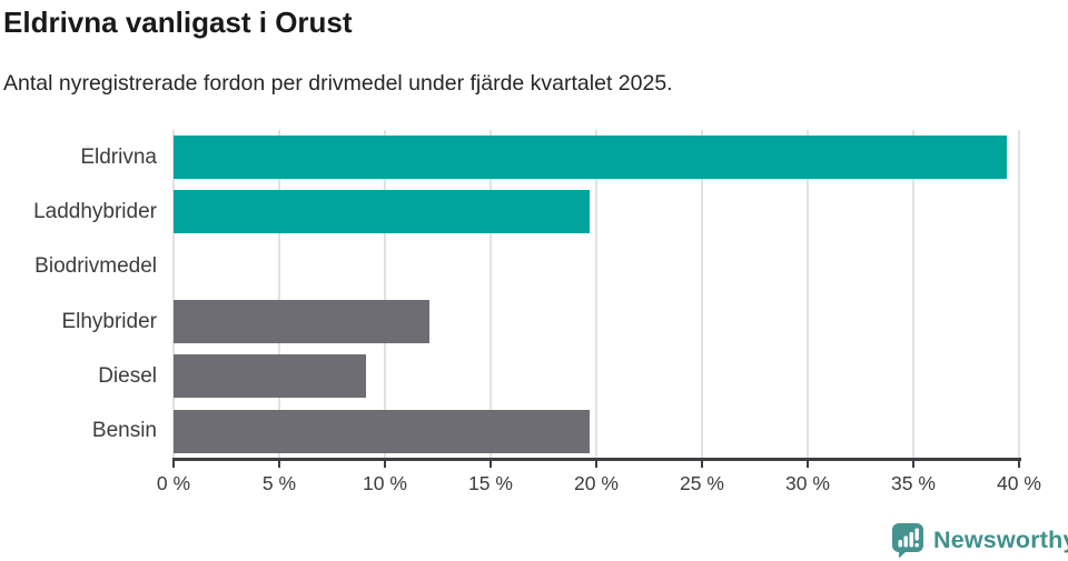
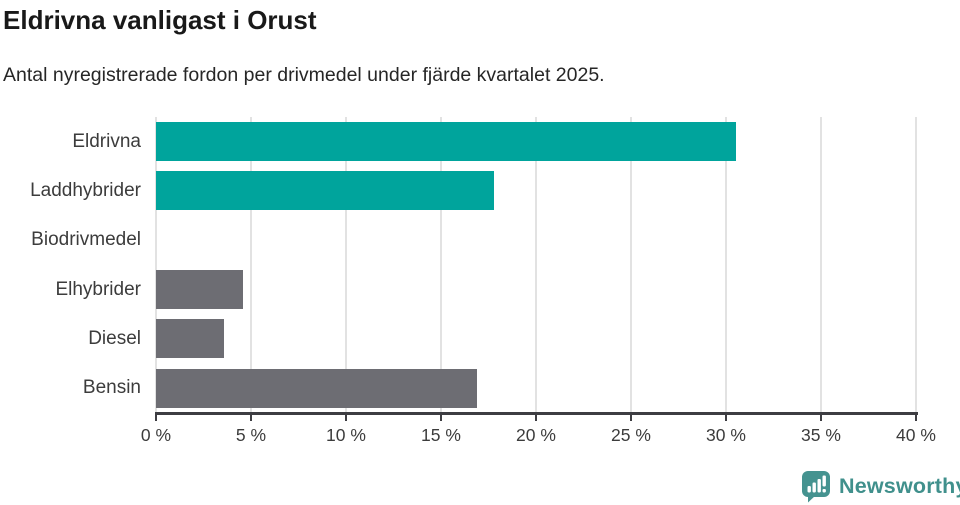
Eldrivna: 39.4% -> 30.5%
Laddhybrider: 19.7% -> 17.8%
Elhybrider: 12.1% -> 4.6%
Diesel: 9.1% -> 3.6%
Bensin: 19.7% -> 16.9%
